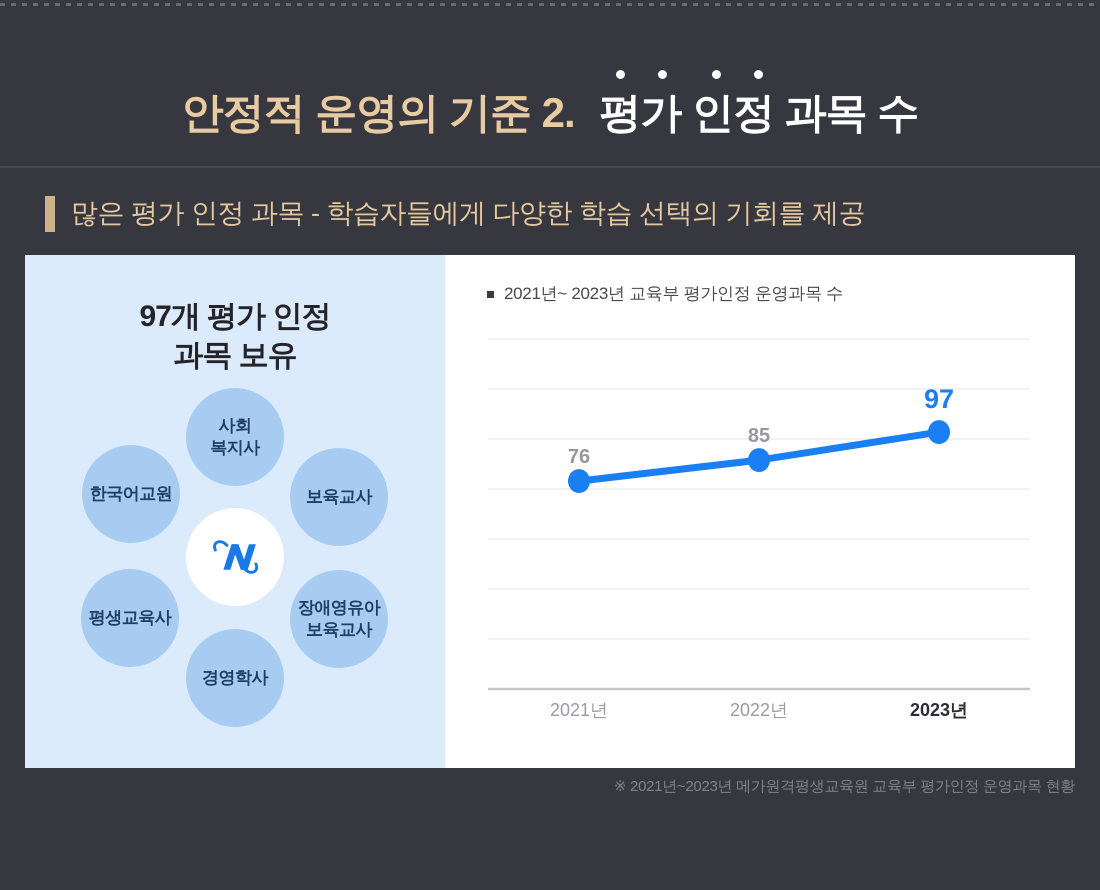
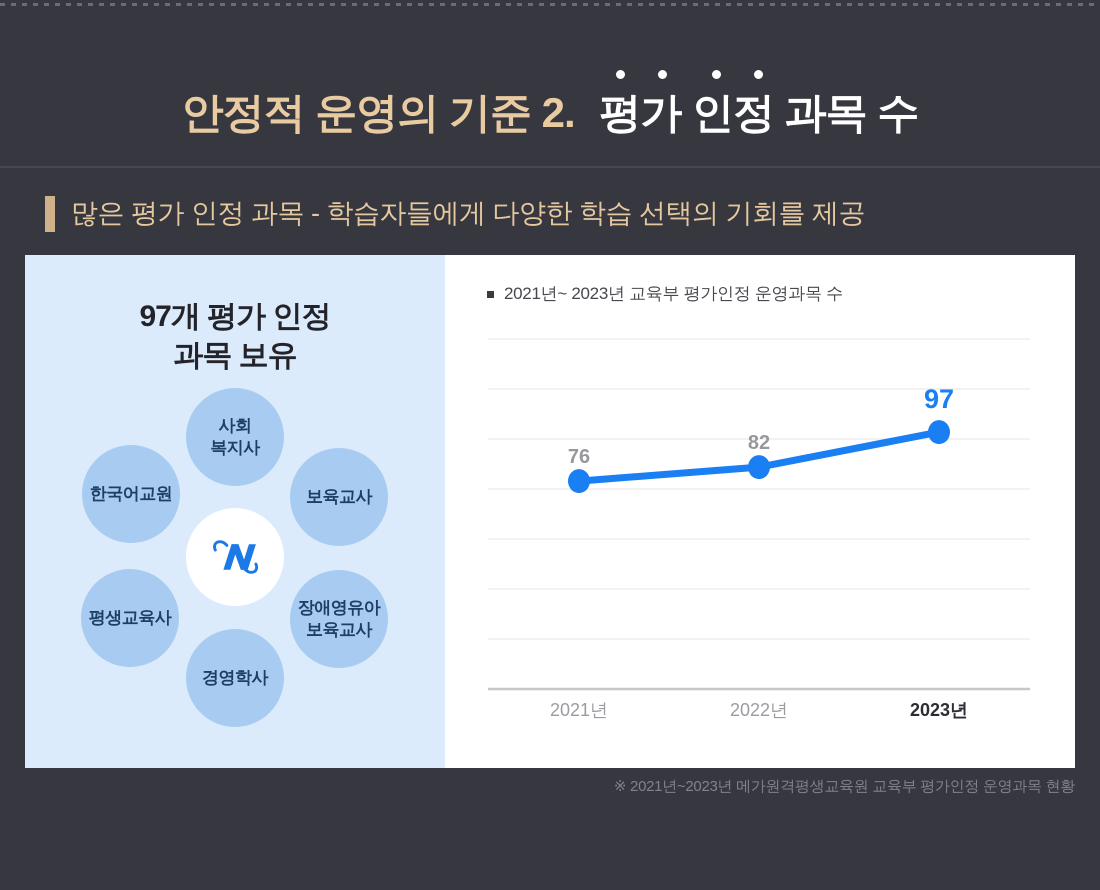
2022년: 85 -> 82
